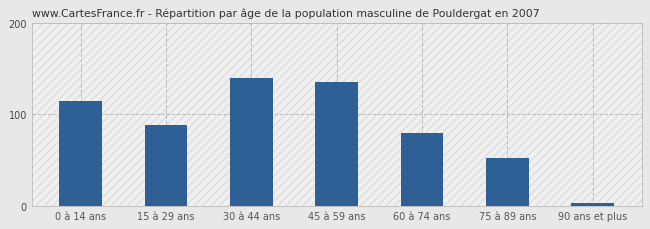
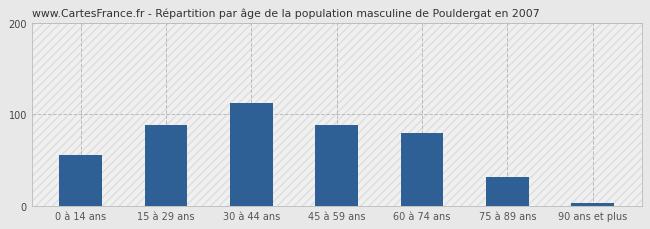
0 à 14 ans: 115 -> 56
30 à 44 ans: 140 -> 112
45 à 59 ans: 135 -> 88
75 à 89 ans: 52 -> 32
